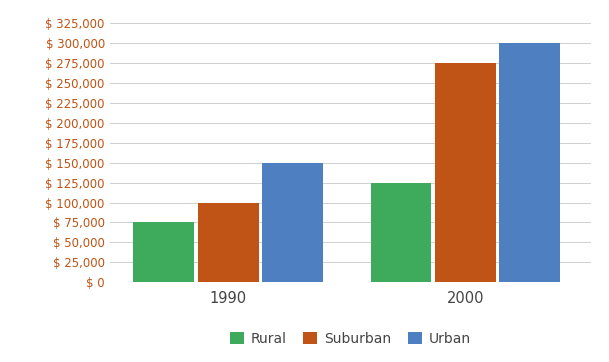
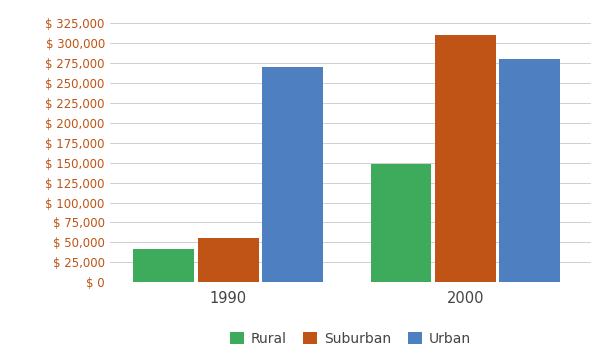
Rural/1990: $ 75,000 -> $ 42,000
Suburban/1990: $ 100,000 -> $ 56,000
Urban/1990: $ 150,000 -> $ 270,000
Rural/2000: $ 125,000 -> $ 148,000
Suburban/2000: $ 275,000 -> $ 310,000
Urban/2000: $ 300,000 -> $ 280,000
